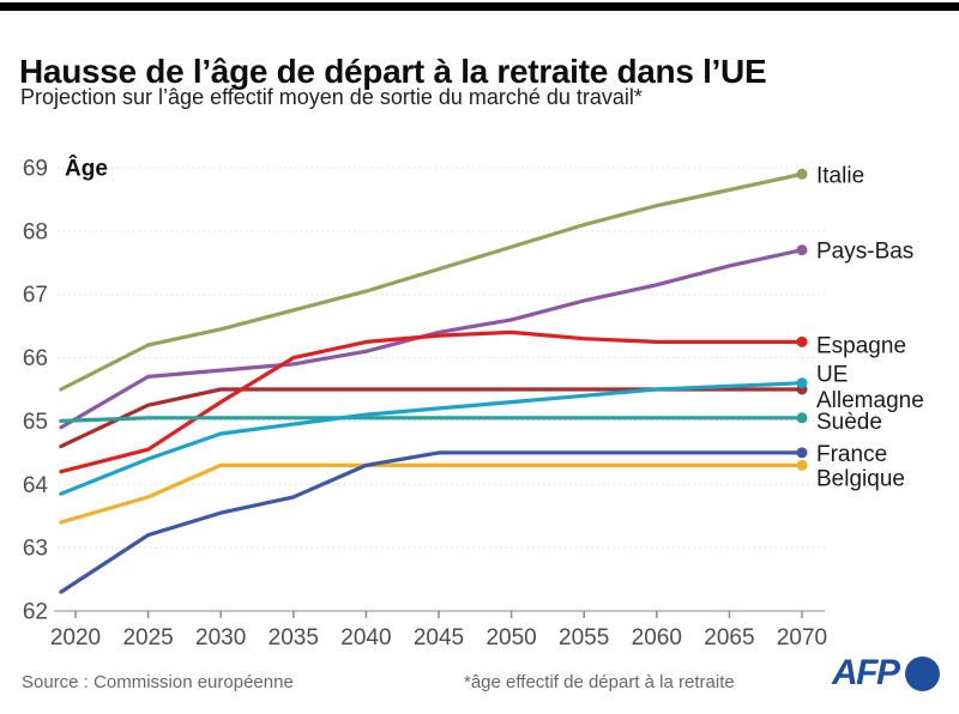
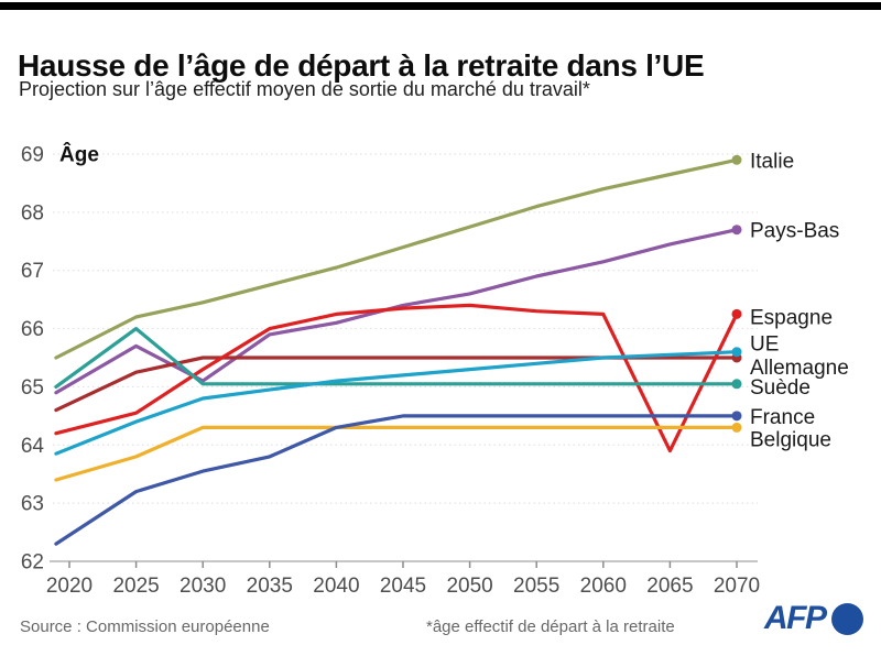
Suède/2025: 65.0 -> 66.0
Pays-Bas/2030: 65.8 -> 65.1
Espagne/2065: 66.2 -> 63.9
